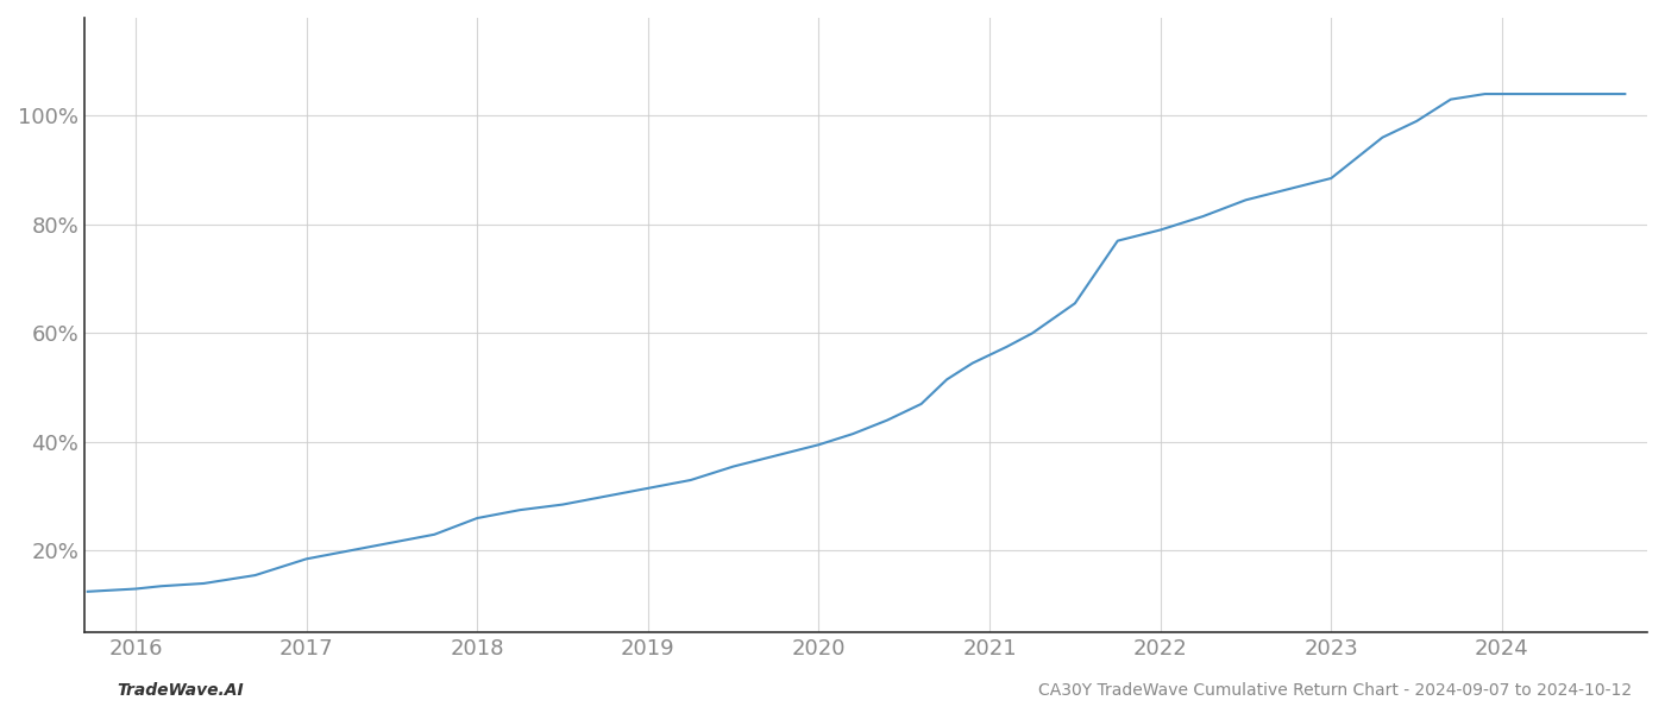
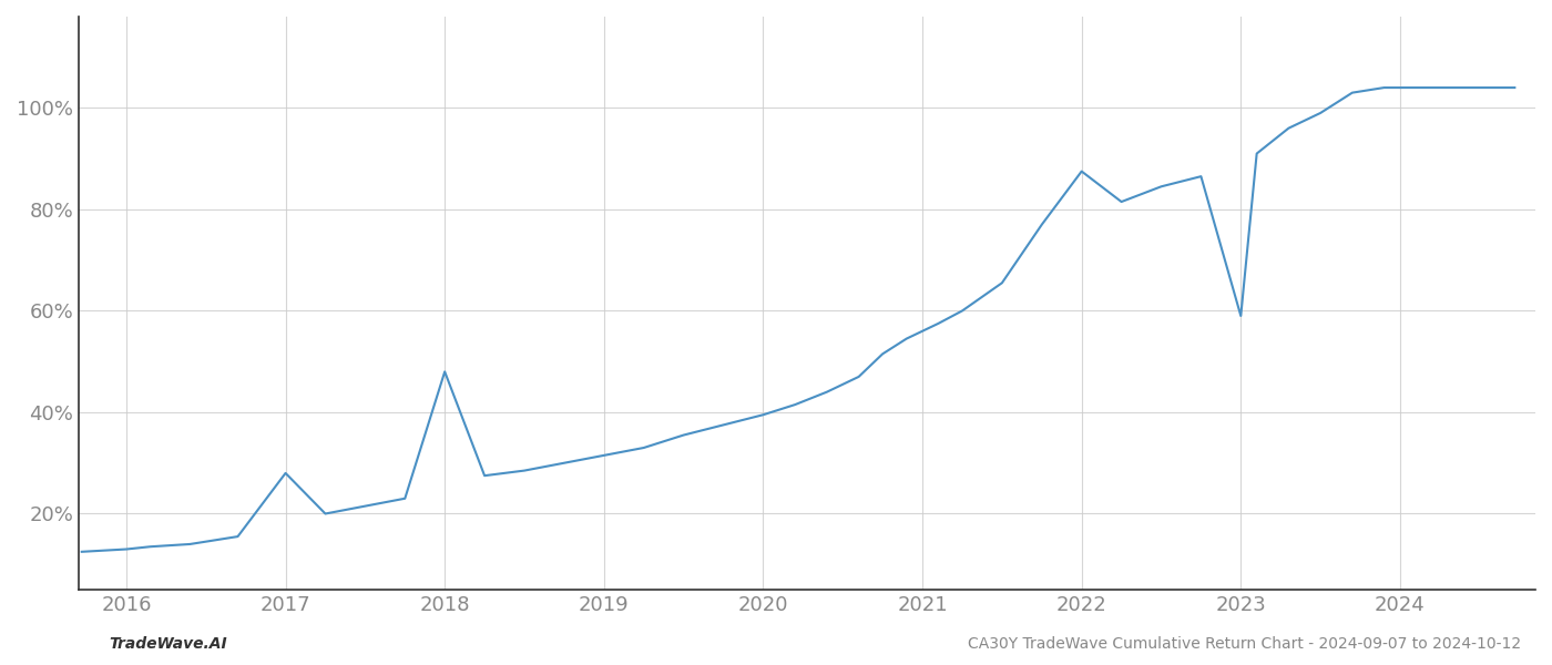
2017: 18.5% -> 28.0%
2018: 26.0% -> 48.0%
2022: 79.0% -> 87.5%
2023: 88.5% -> 59.0%
